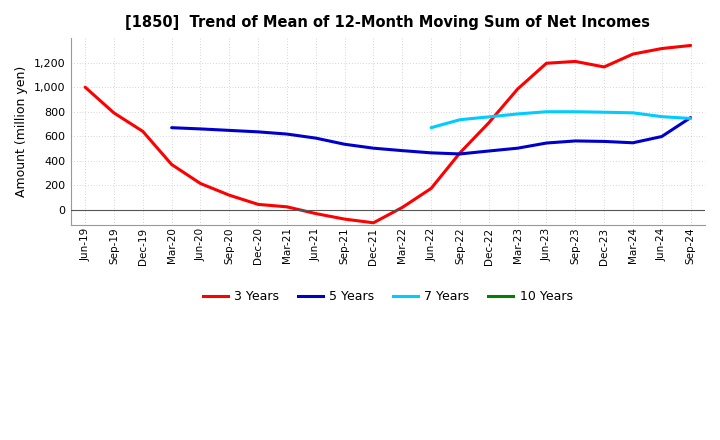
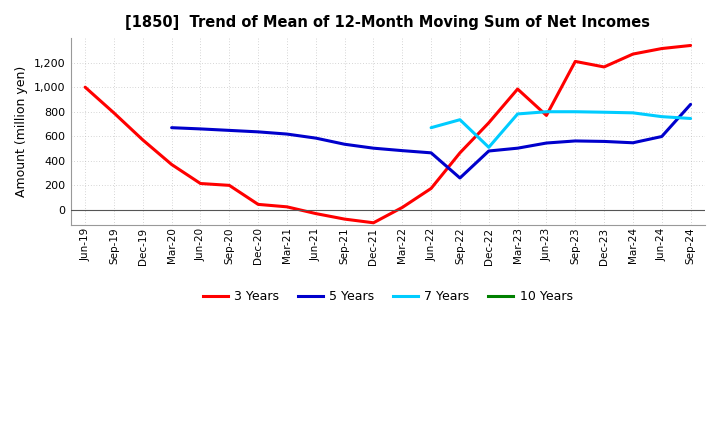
3 Years/Dec-19: 640 -> 570
3 Years/Sep-20: 120 -> 200
5 Years/Sep-22: 460 -> 260
7 Years/Dec-22: 760 -> 510
3 Years/Jun-23: 1,200 -> 770
5 Years/Sep-24: 750 -> 860
